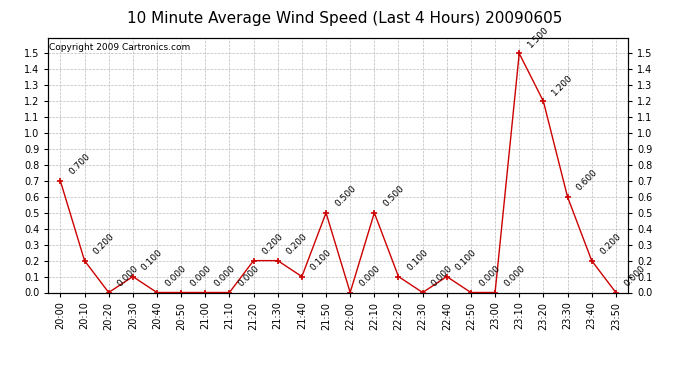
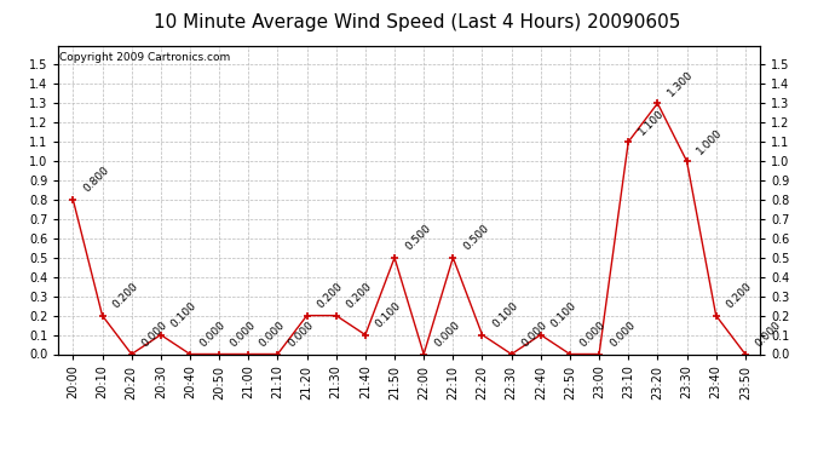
20:00: 0.700 -> 0.800
23:10: 1.500 -> 1.100
23:20: 1.200 -> 1.300
23:30: 0.600 -> 1.000
